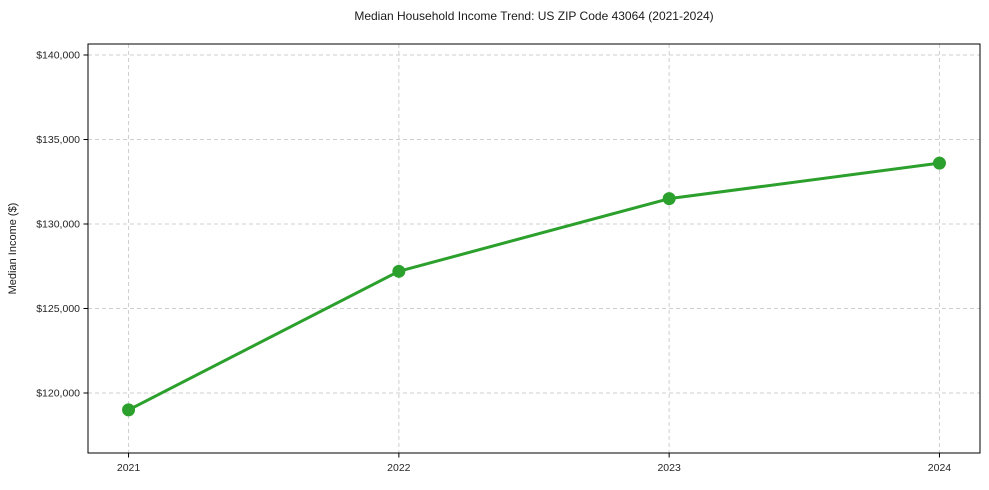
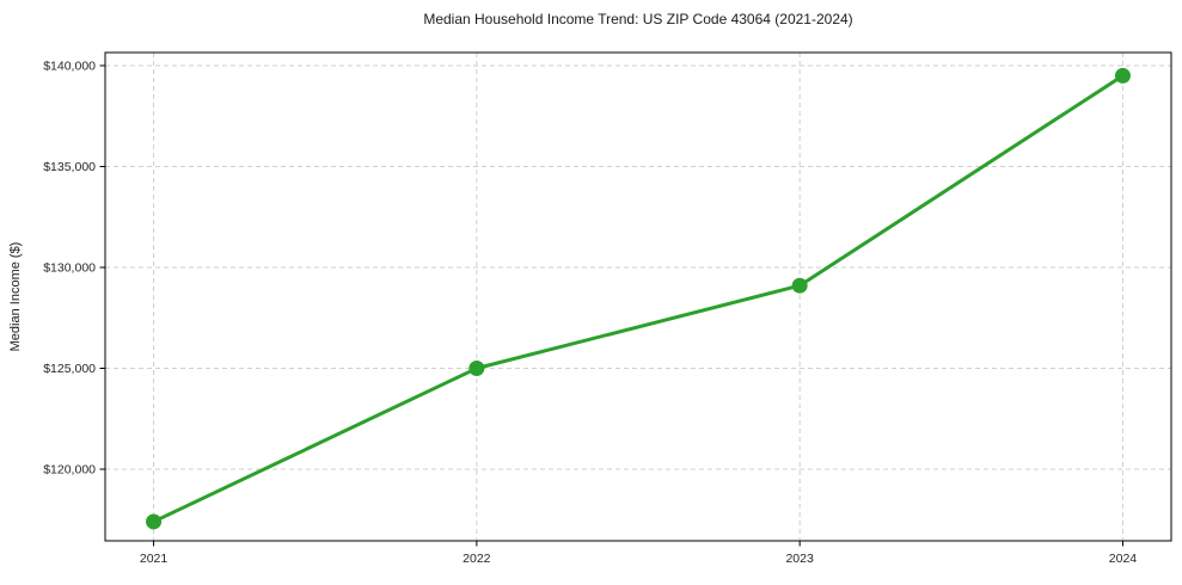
2021: $119000 -> $117400
2022: $127200 -> $125000
2023: $131500 -> $129100
2024: $133600 -> $139500
